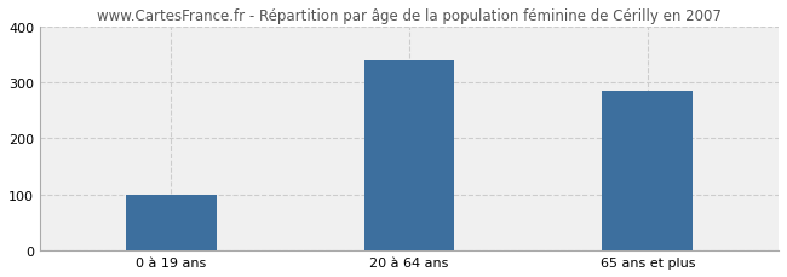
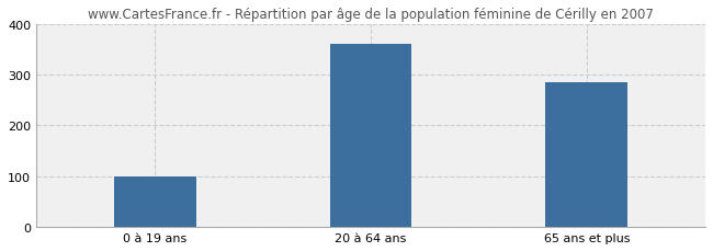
20 à 64 ans: 338 -> 360
